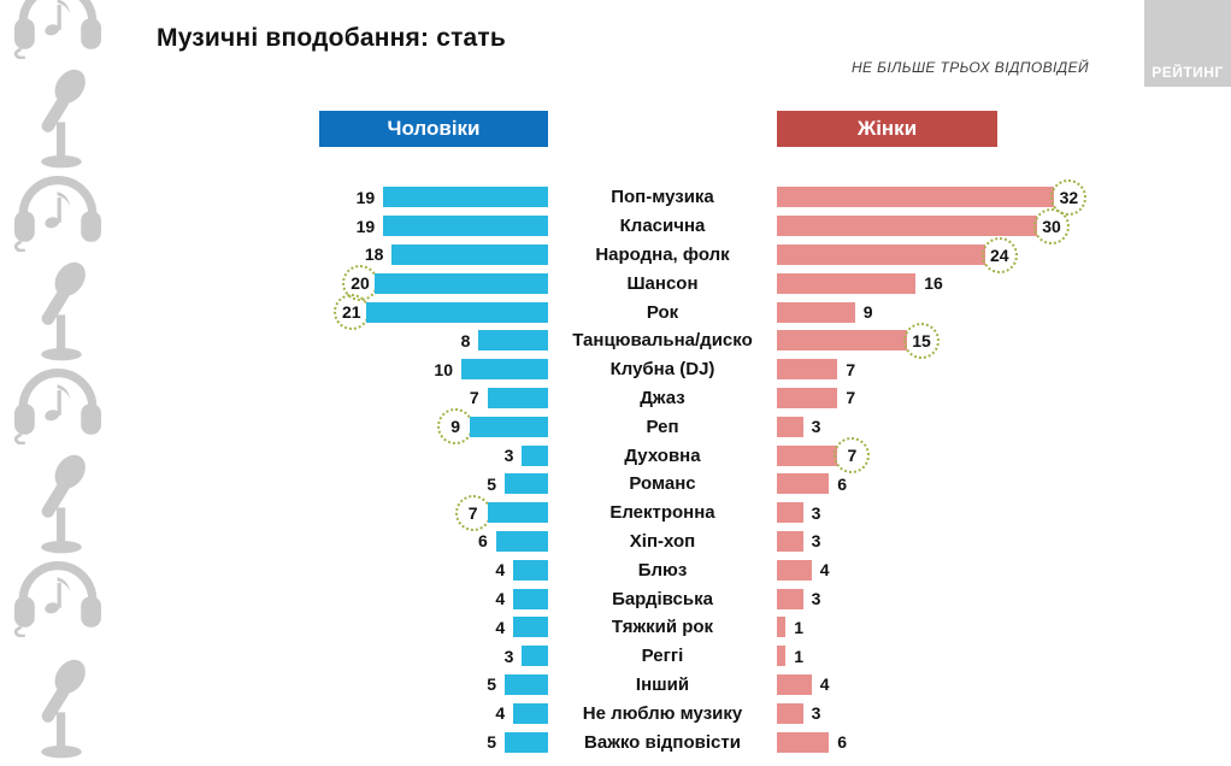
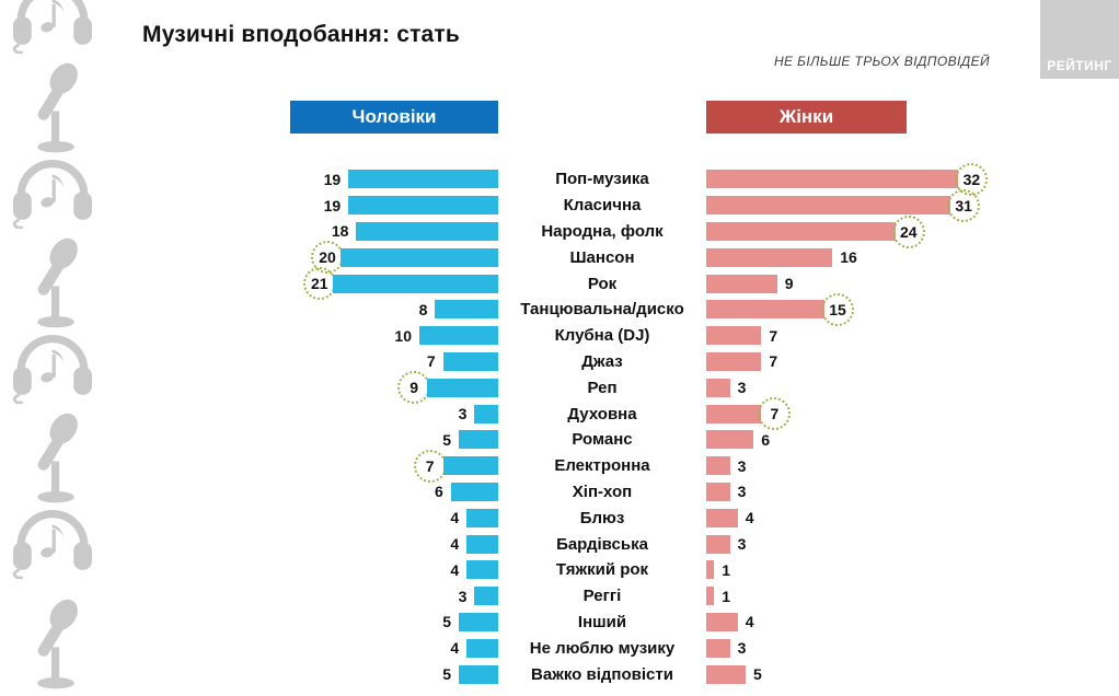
Жінки/Класична: 30 -> 31
Жінки/Важко відповісти: 6 -> 5
